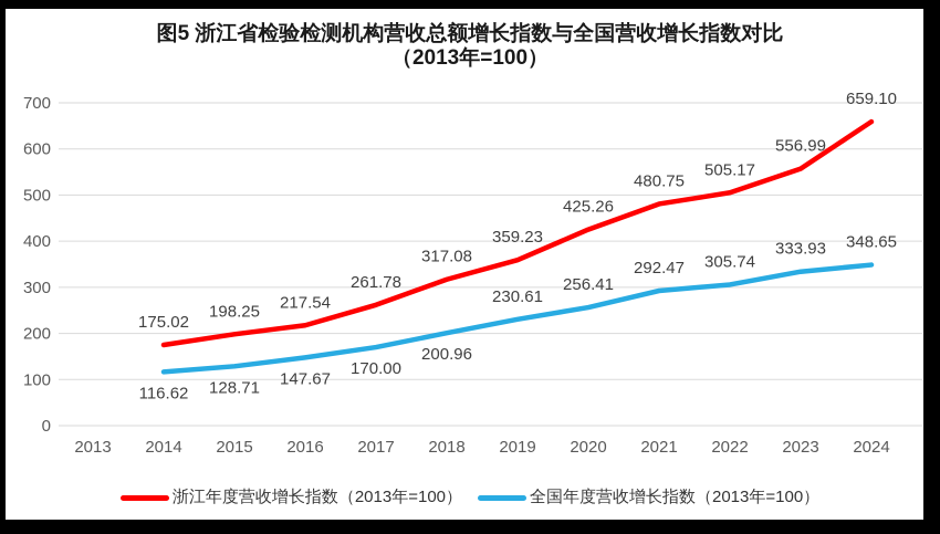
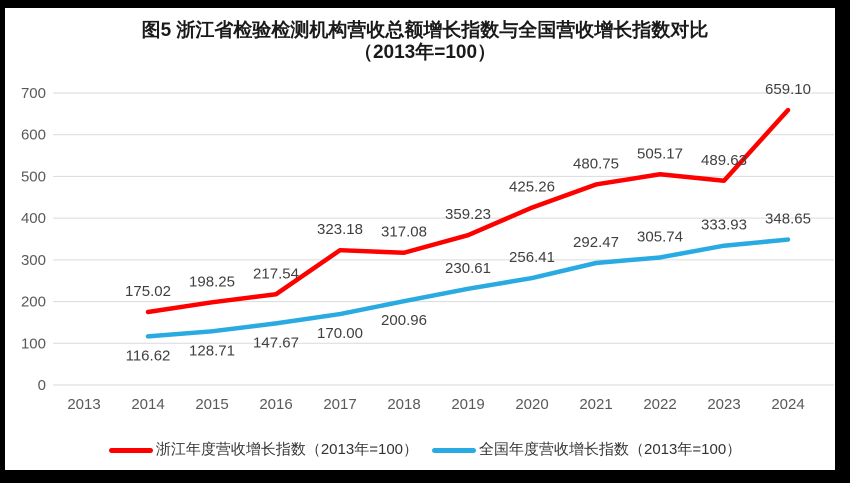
浙江年度营收增长指数（2013年=100）/2017: 261.78 -> 323.18
浙江年度营收增长指数（2013年=100）/2023: 556.99 -> 489.63
